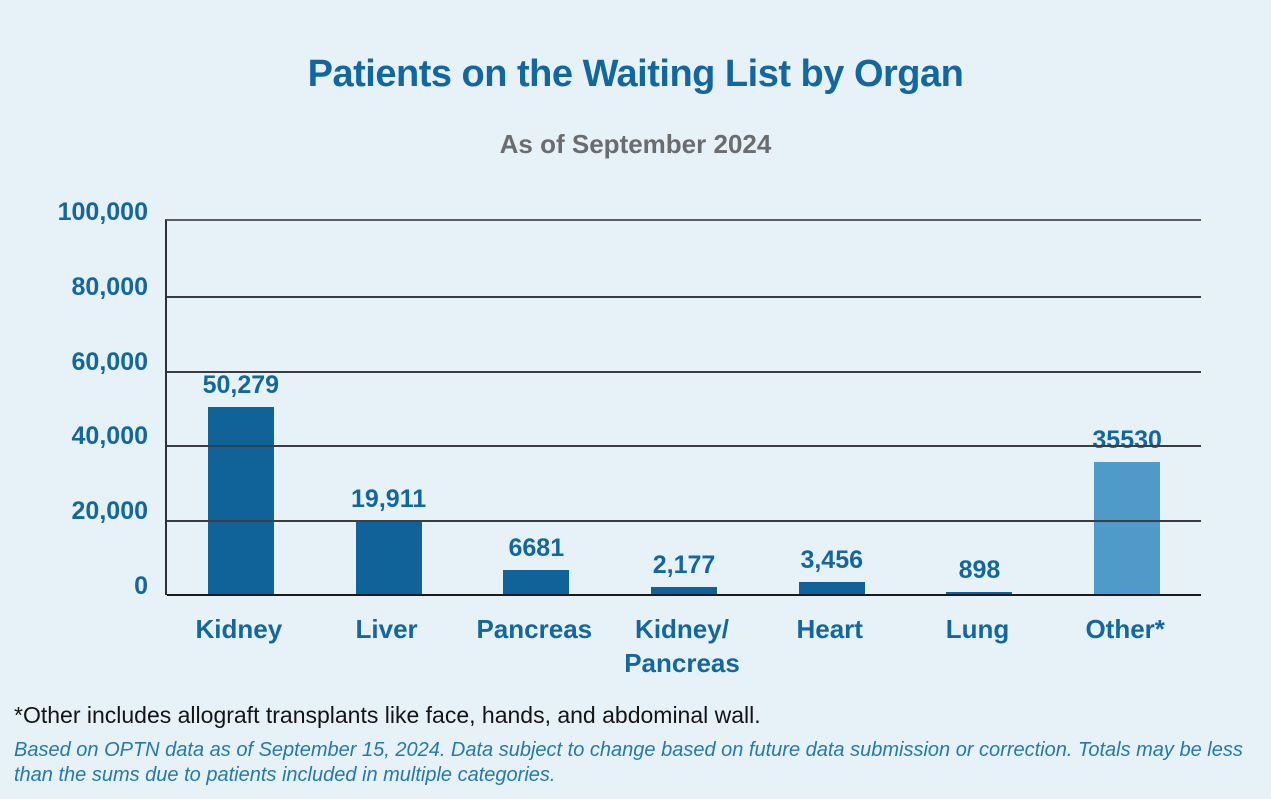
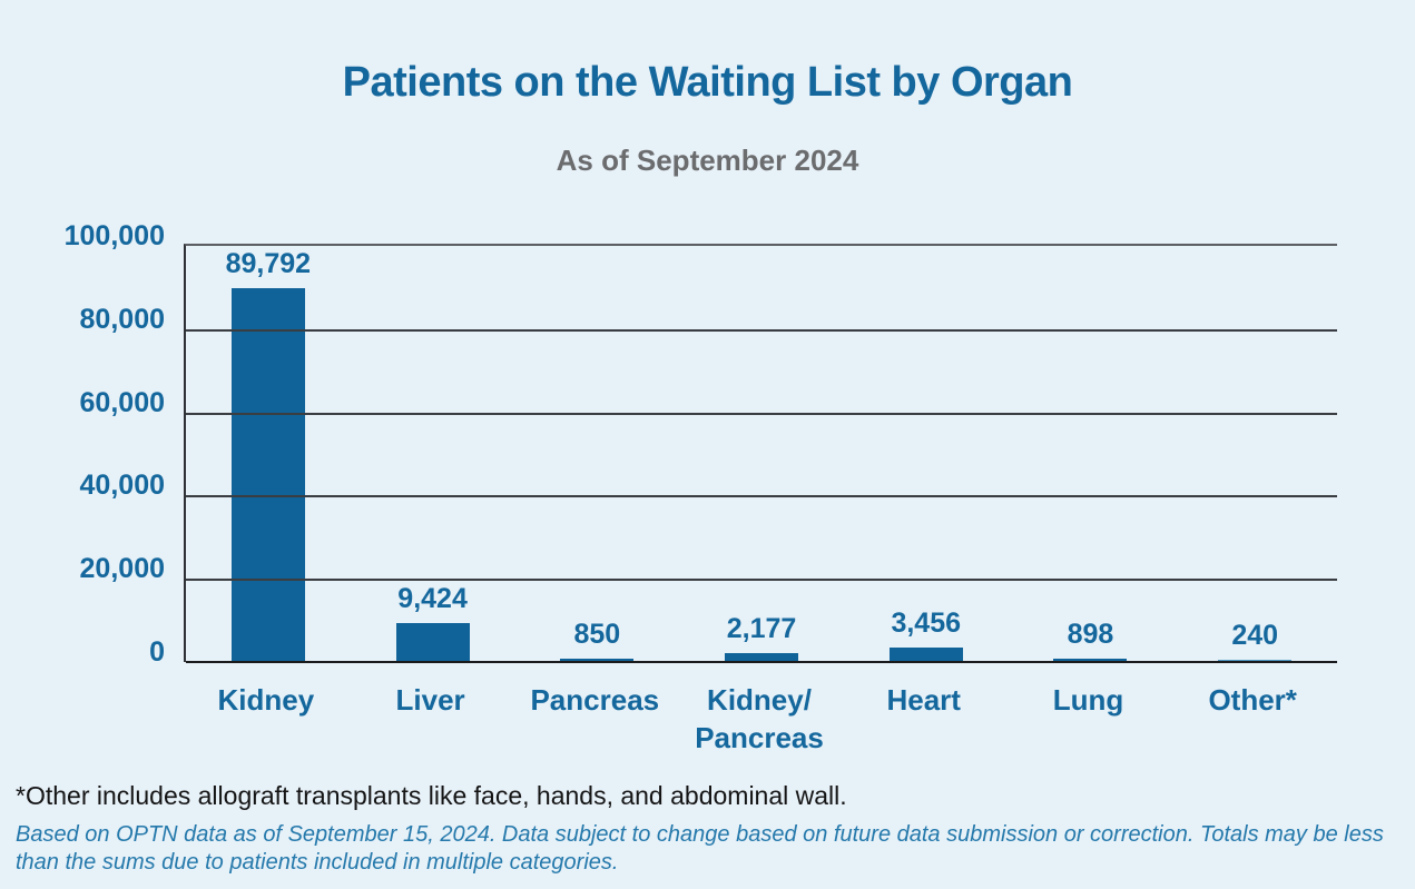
Kidney: 50,279 -> 89,792
Liver: 19,911 -> 9,424
Pancreas: 6681 -> 850
Other*: 35530 -> 240
